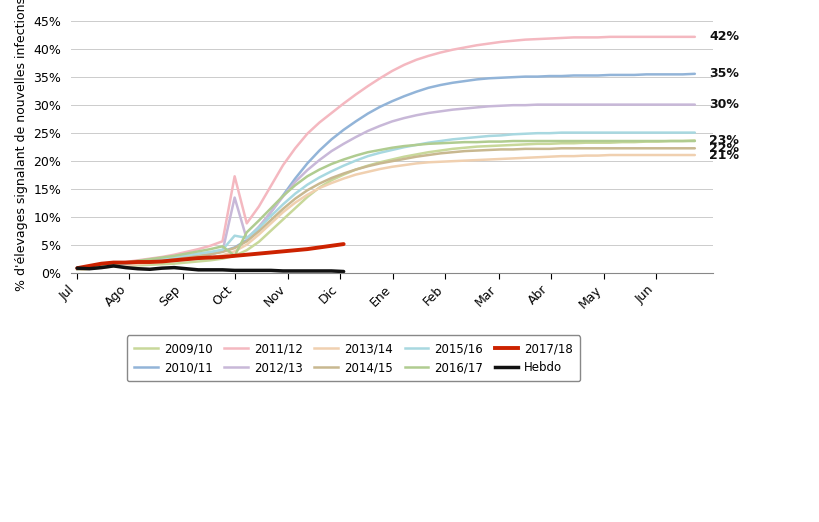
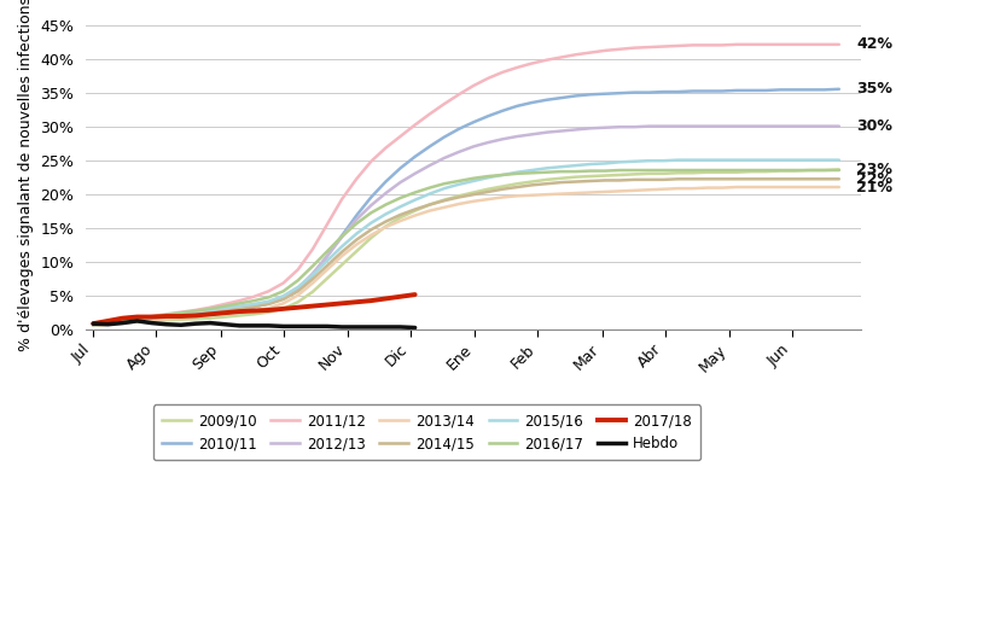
2011/12/Oct: 17.2% -> 6.8%
2012/13/Oct: 13.4% -> 4.6%
2015/16/Oct: 6.6% -> 4.9%
2016/17/Oct: 3.0% -> 5.6%
